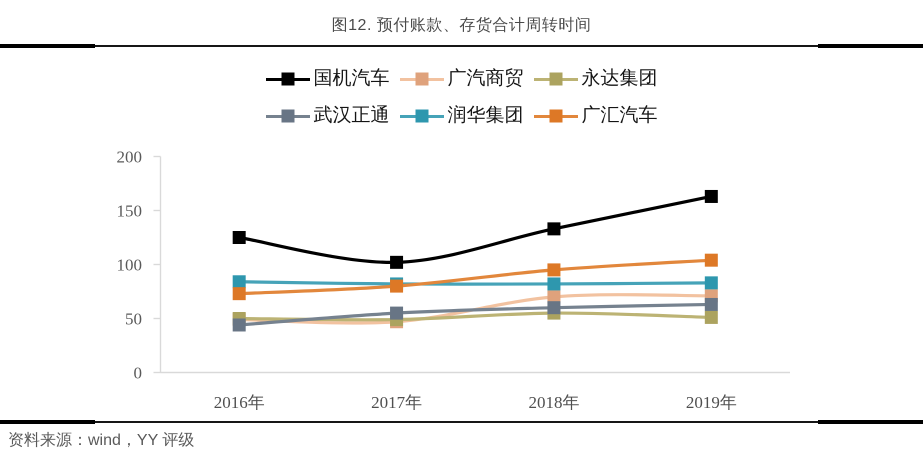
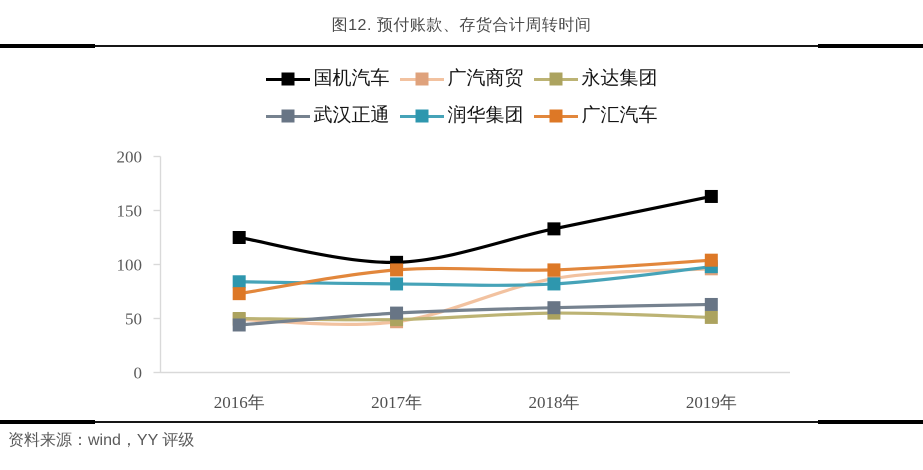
广汇汽车/2017年: 80 -> 95
广汽商贸/2018年: 70 -> 87
广汽商贸/2019年: 71 -> 96
润华集团/2019年: 83 -> 98
